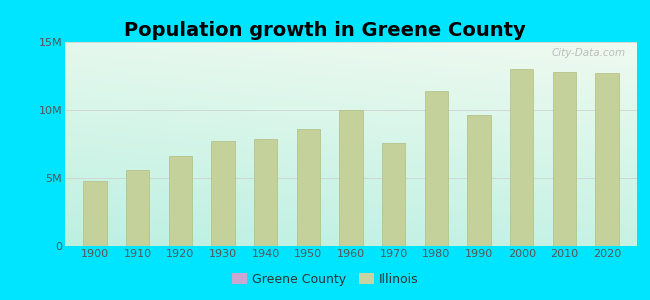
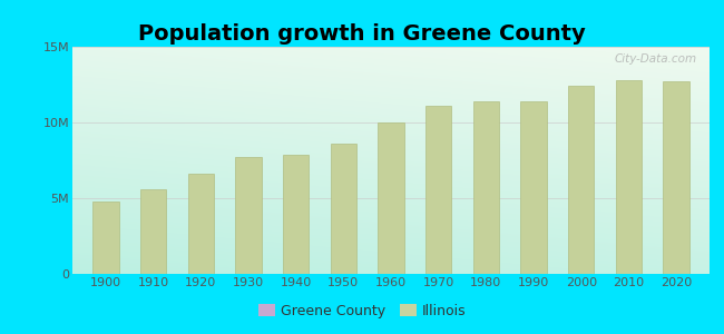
1970: 7.6M -> 11.1M
1990: 9.6M -> 11.4M
2000: 13.0M -> 12.4M
